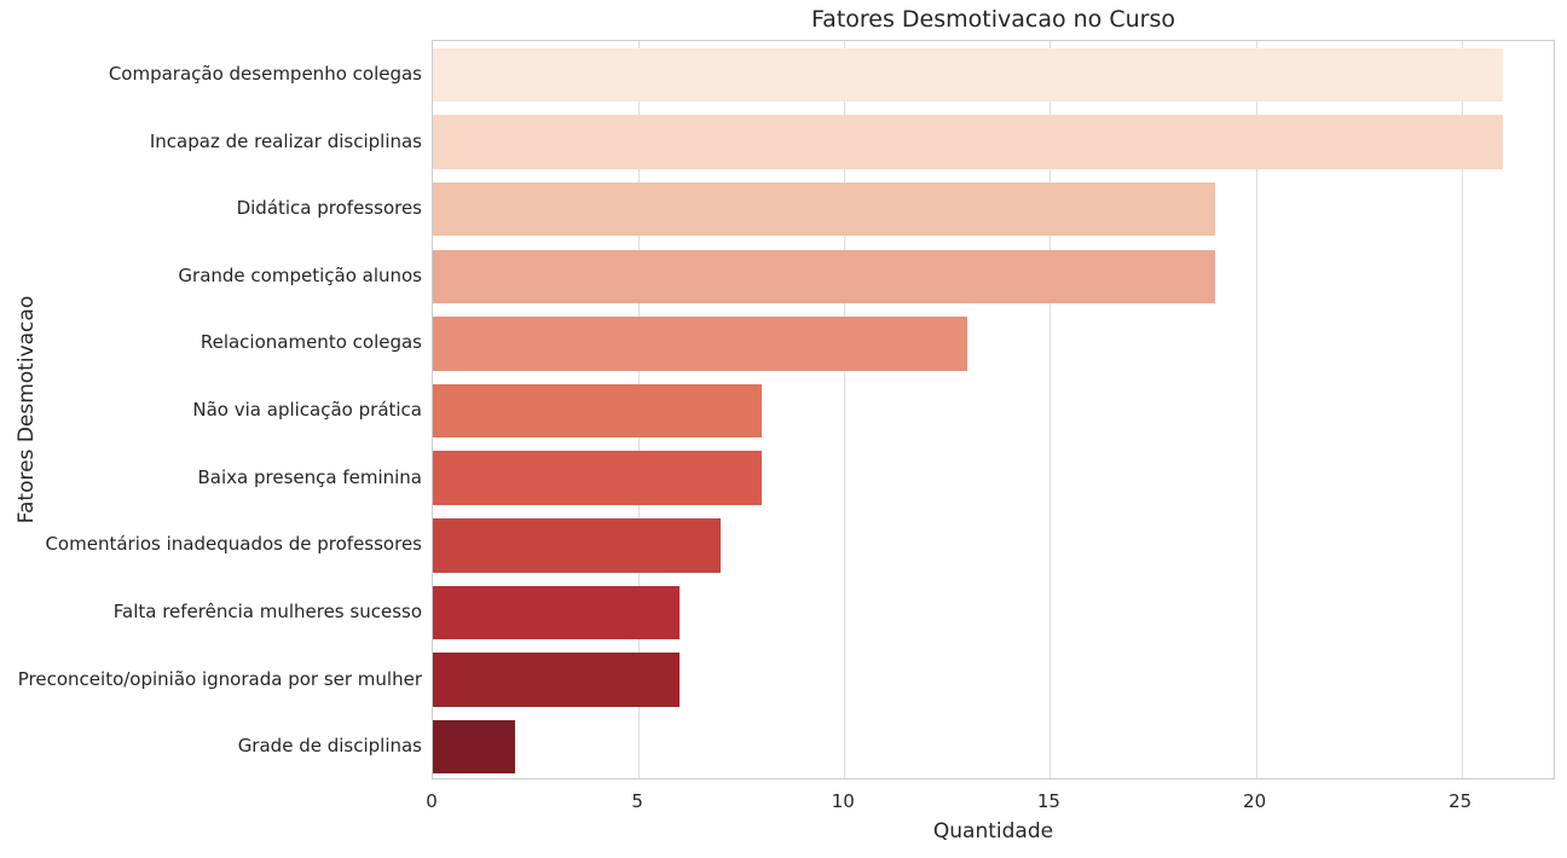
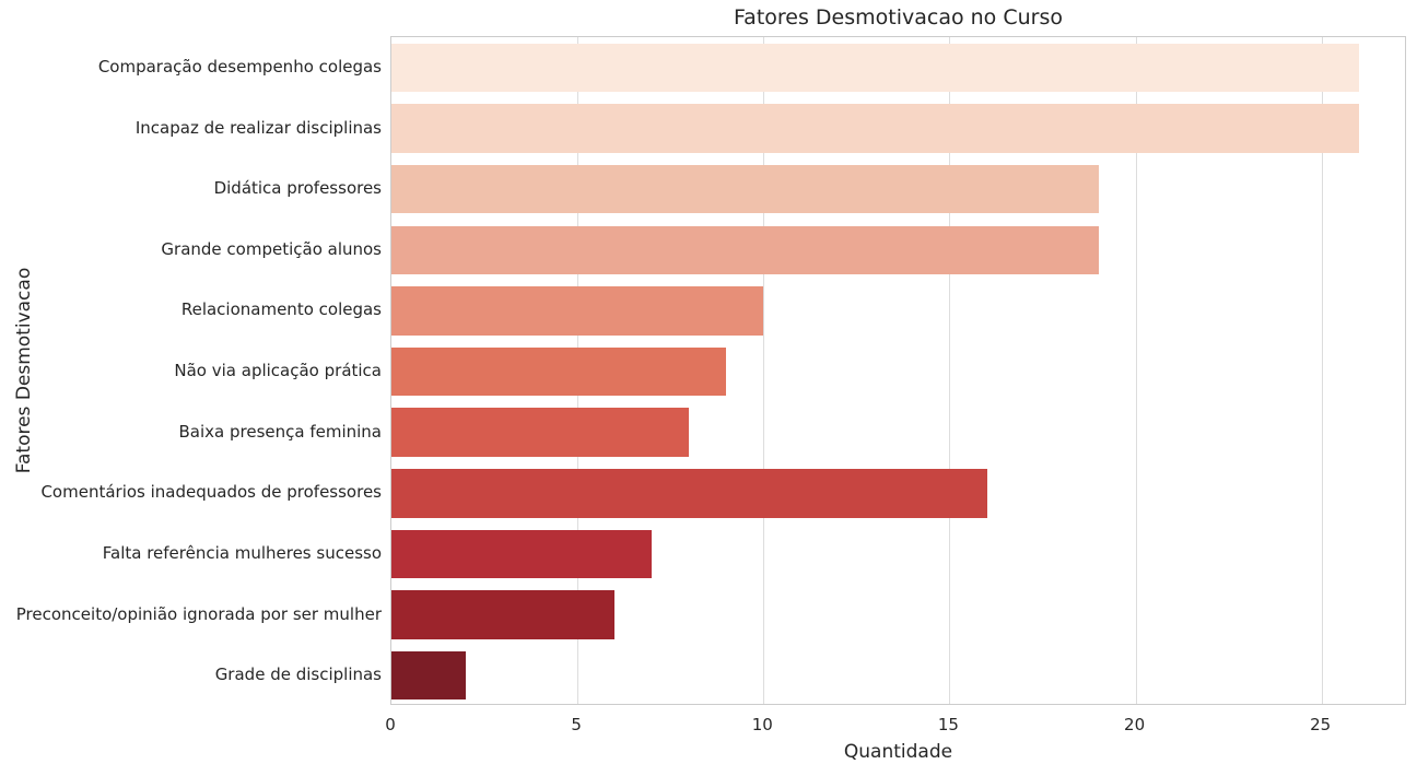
Relacionamento colegas: 13 -> 10
Não via aplicação prática: 8 -> 9
Comentários inadequados de professores: 7 -> 16
Falta referência mulheres sucesso: 6 -> 7
